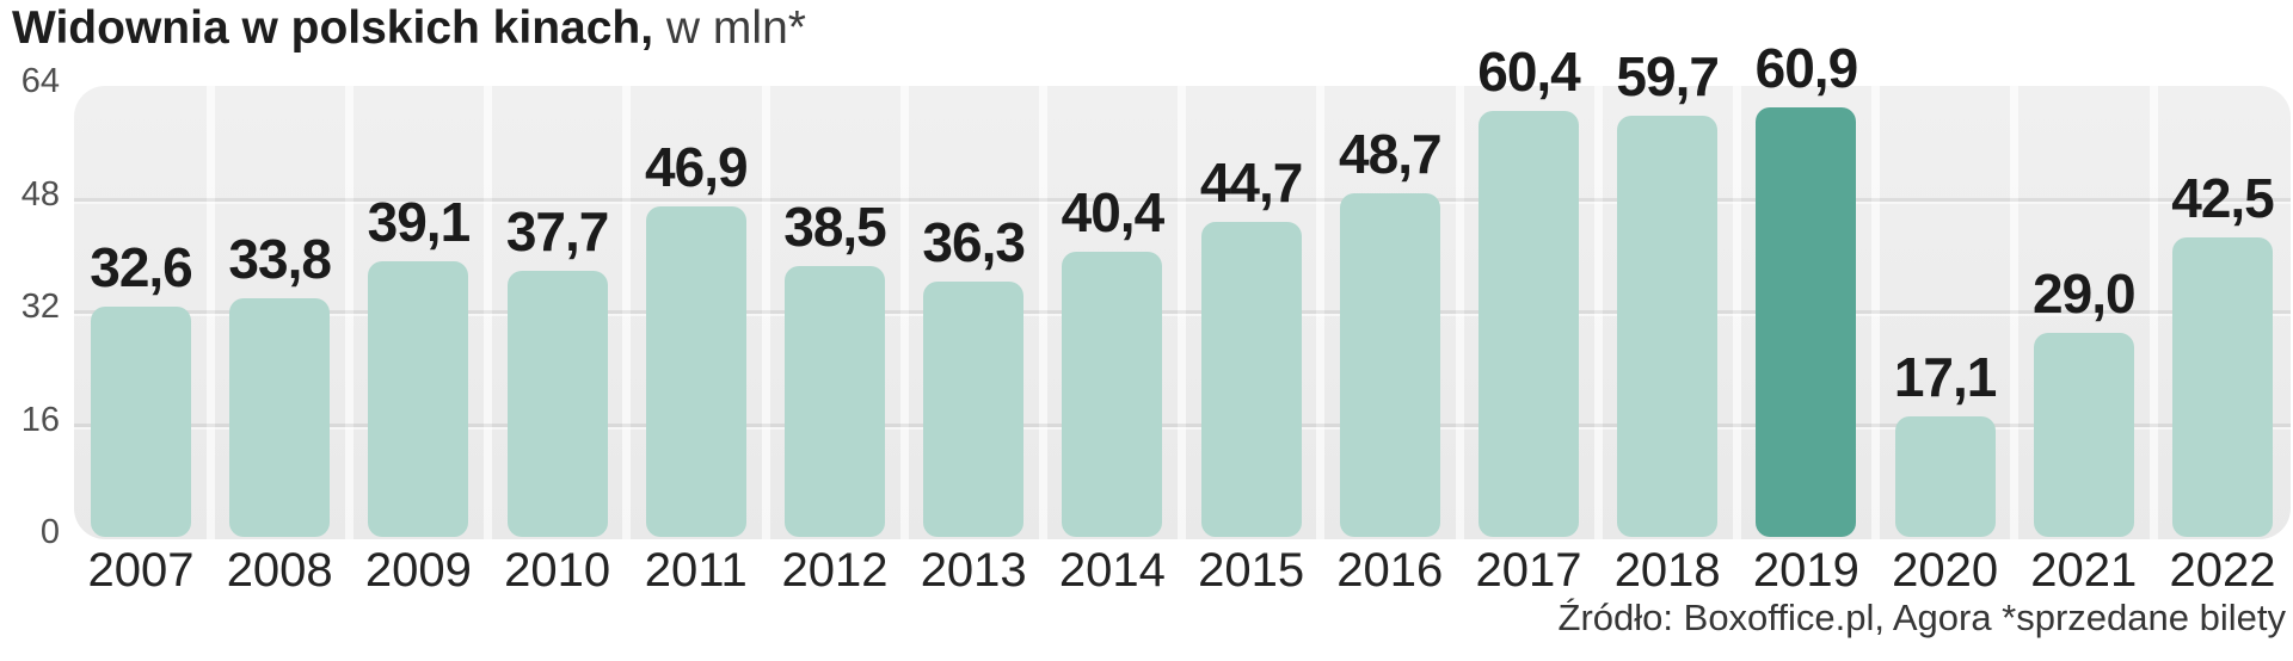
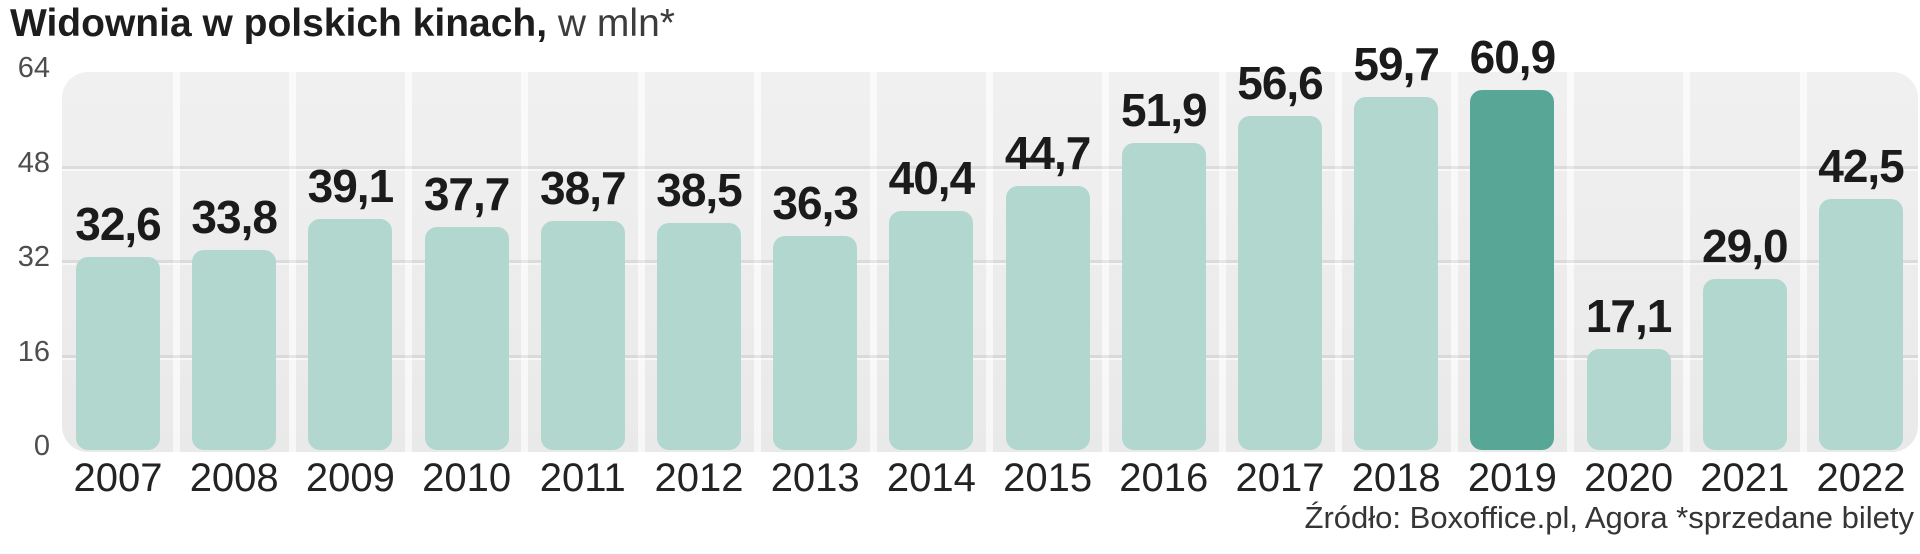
2011: 46,9 -> 38,7
2016: 48,7 -> 51,9
2017: 60,4 -> 56,6
